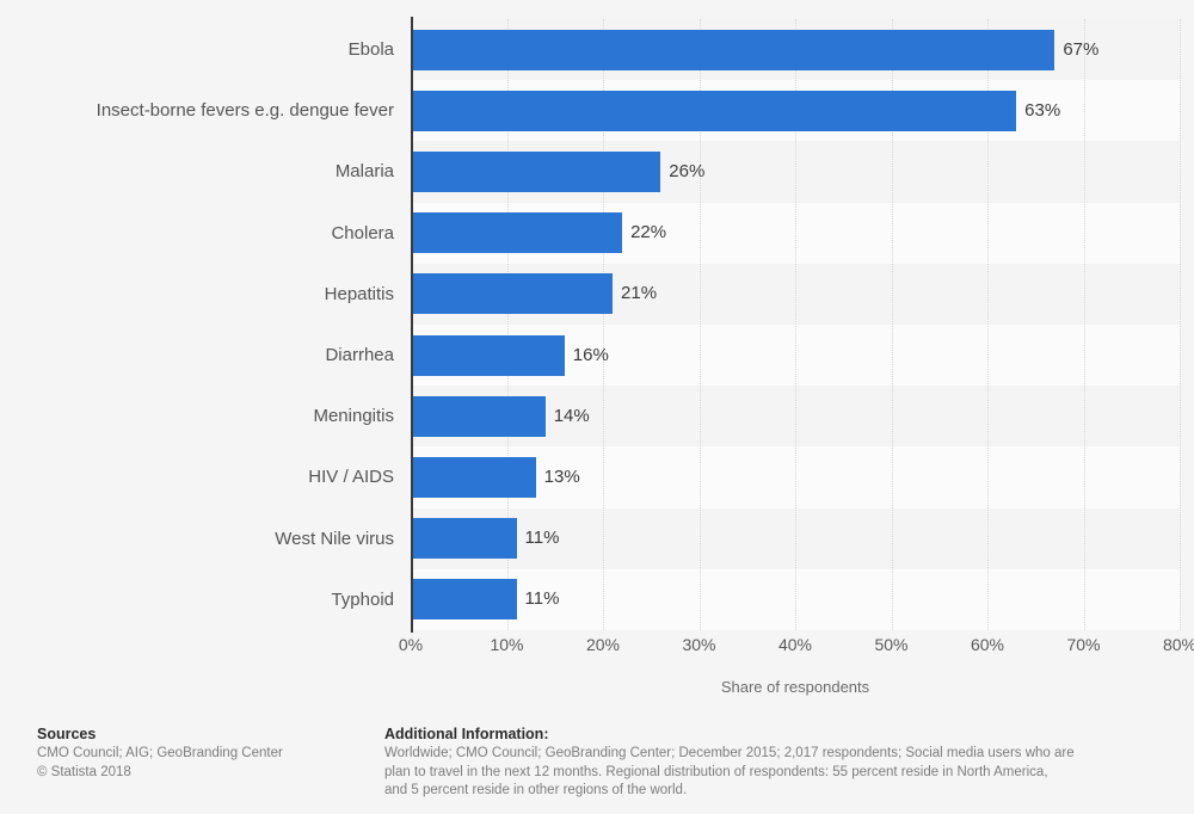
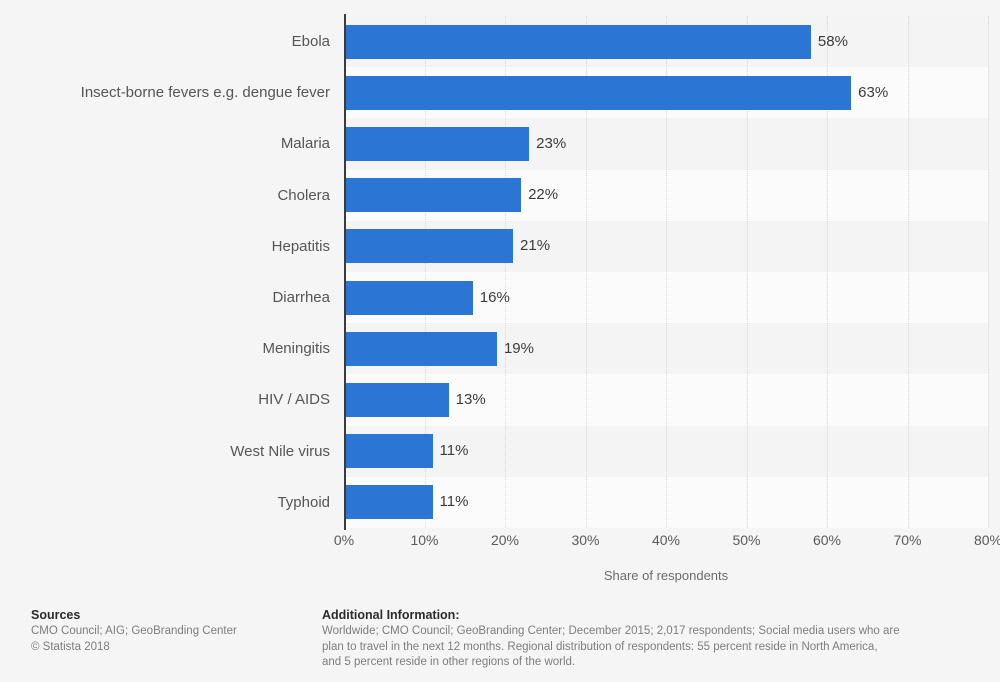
Ebola: 67% -> 58%
Malaria: 26% -> 23%
Meningitis: 14% -> 19%
